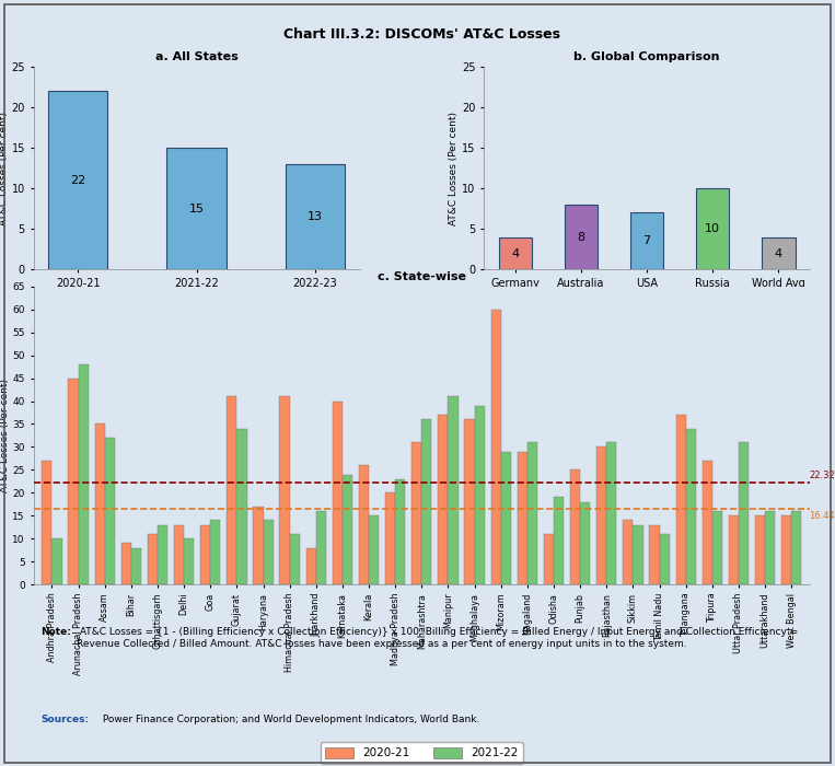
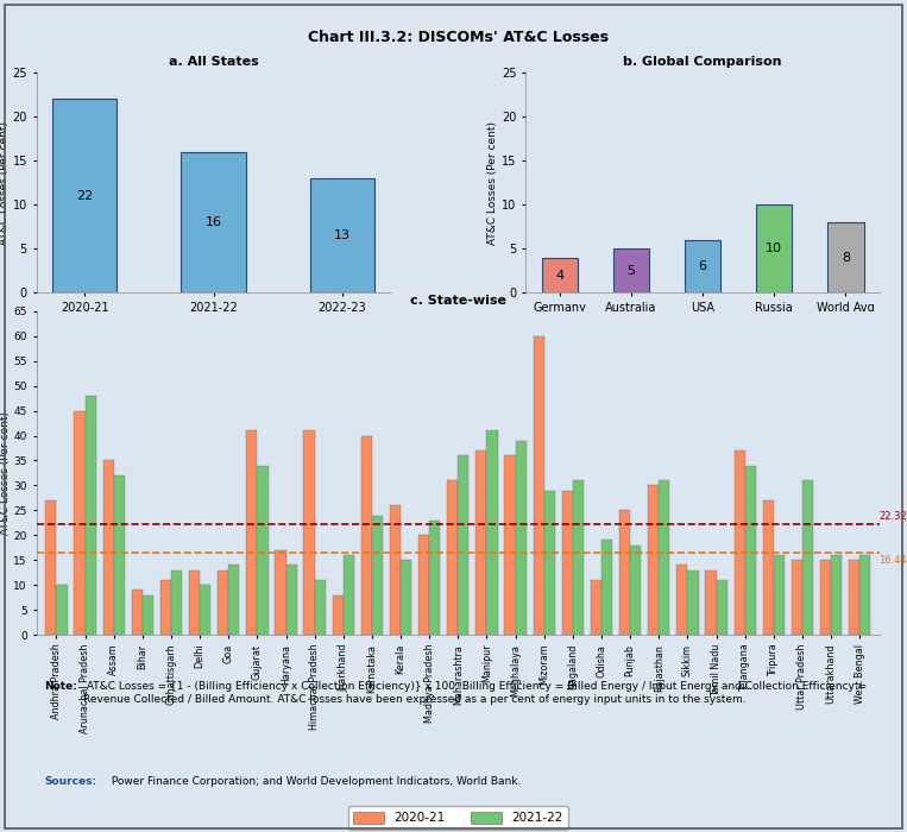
a. All States/2021-22: 15 -> 16
b. Global Comparison/Australia: 8 -> 5
b. Global Comparison/USA: 7 -> 6
b. Global Comparison/World Avg: 4 -> 8
